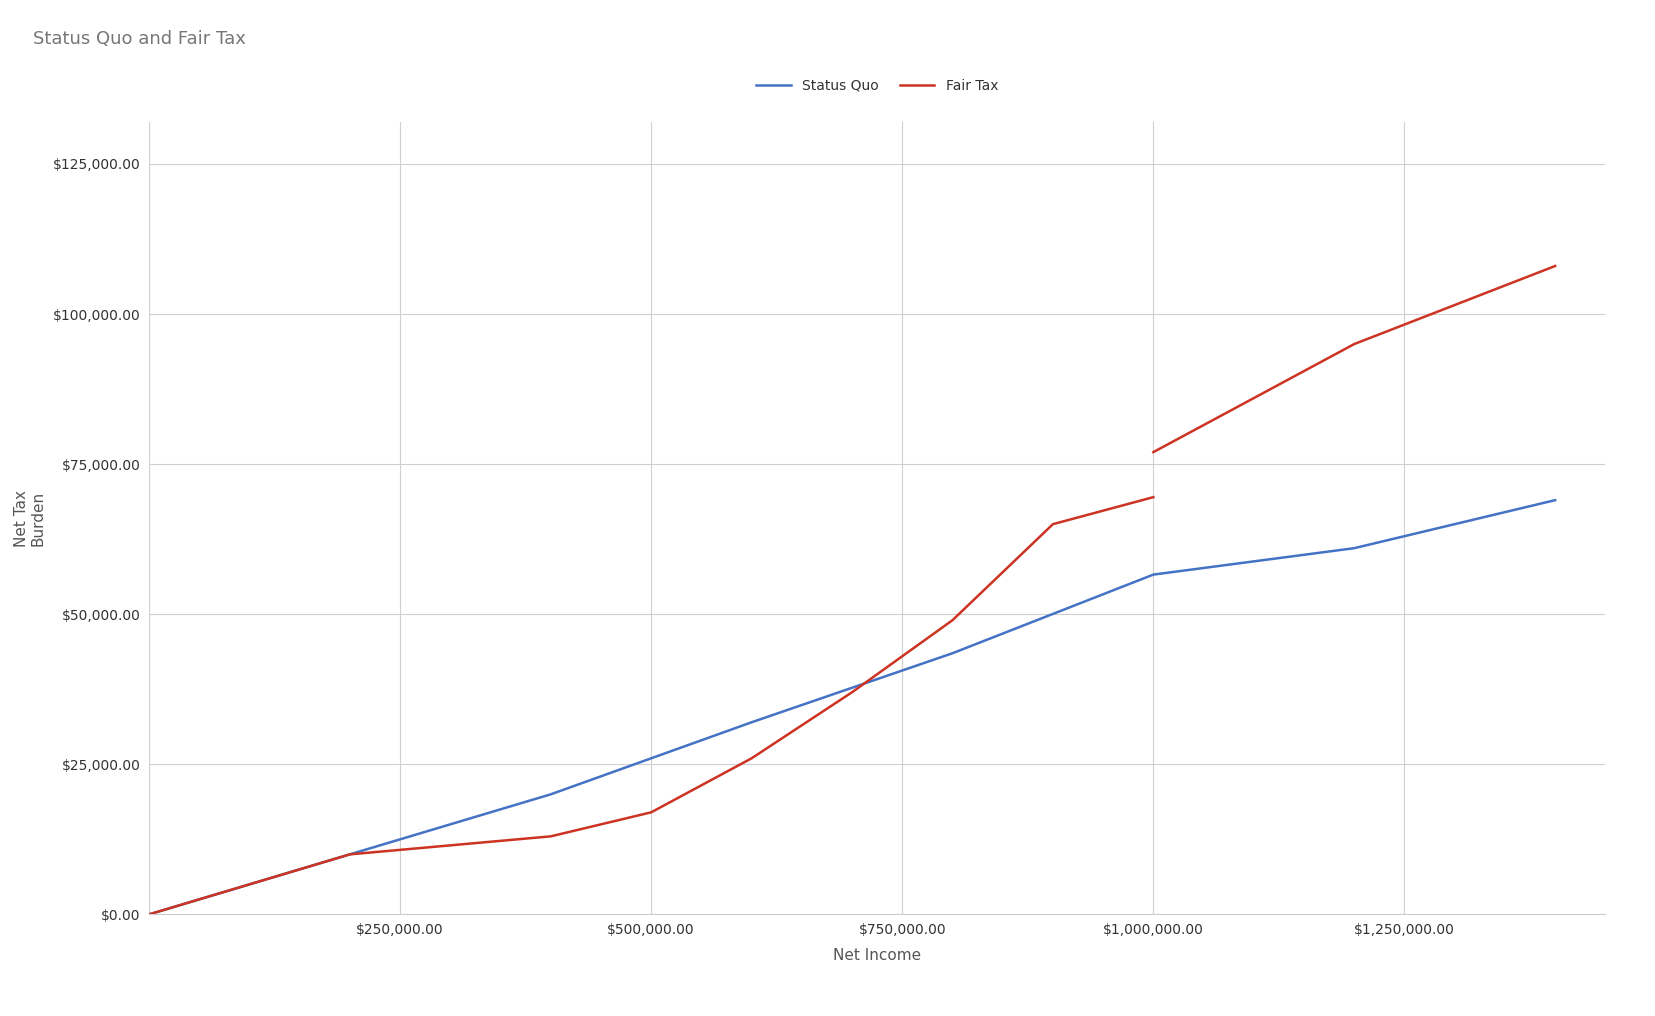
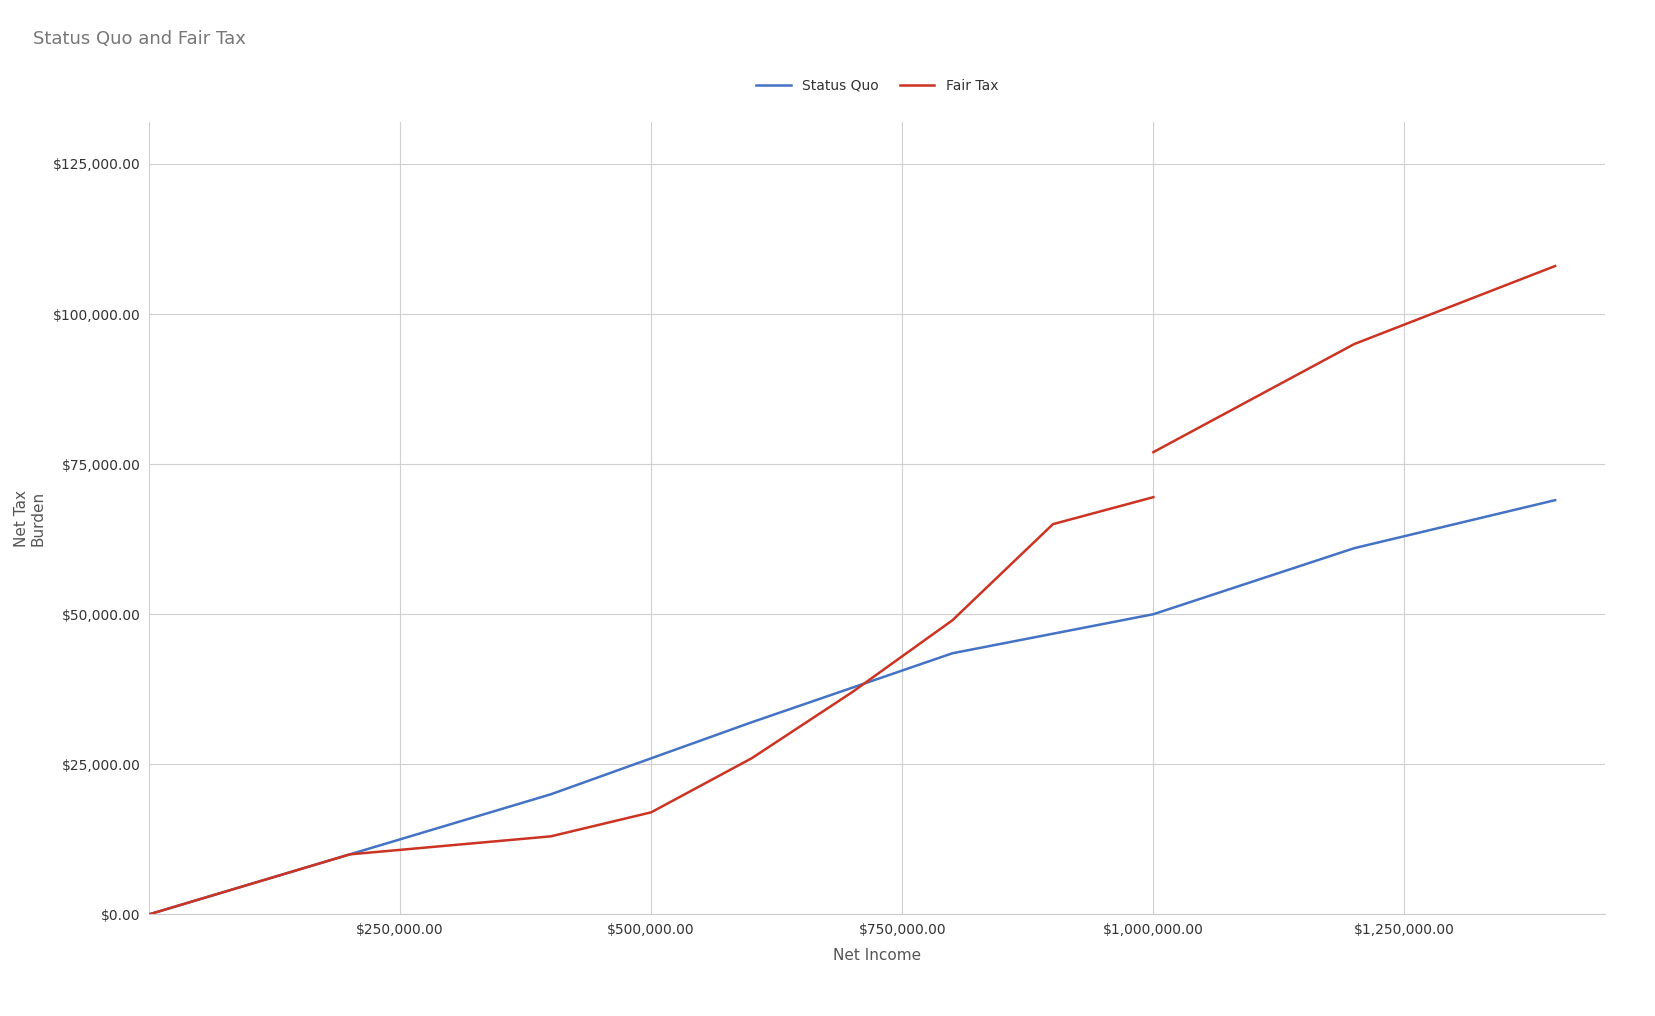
Status Quo/$1,000,000.00: $56,600 -> $50,000
